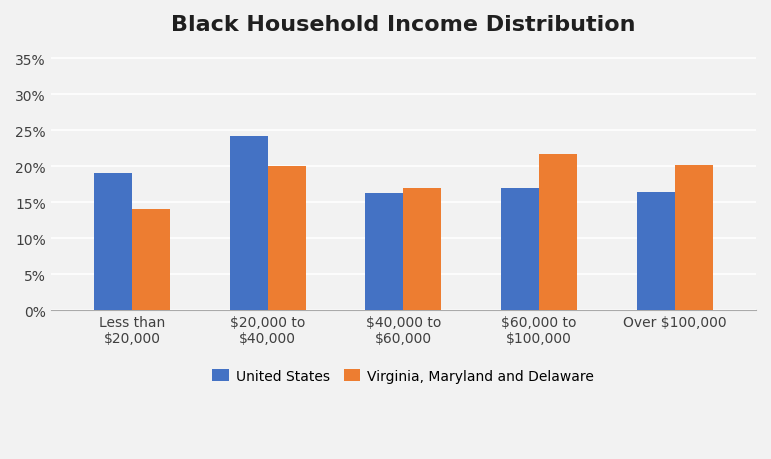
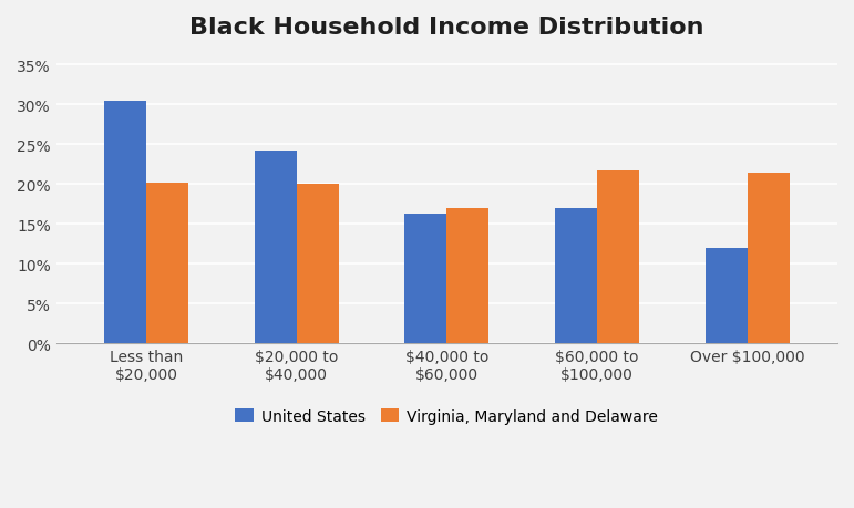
United States/Less than $20,000: 19.0% -> 30.5%
Virginia, Maryland and Delaware/Less than $20,000: 14.0% -> 20.2%
United States/Over $100,000: 16.4% -> 11.9%
Virginia, Maryland and Delaware/Over $100,000: 20.2% -> 21.4%
